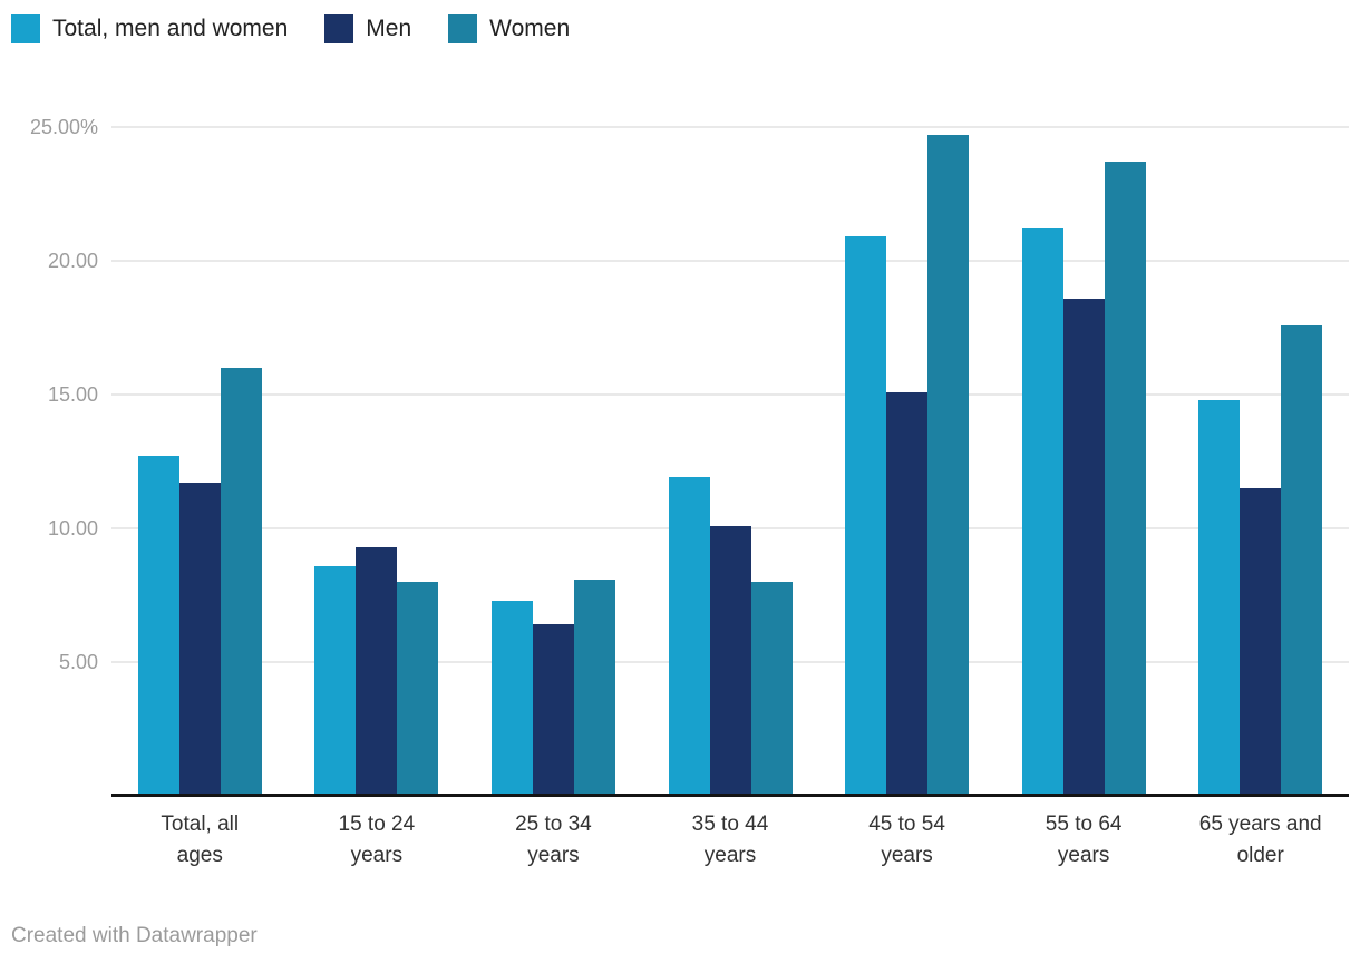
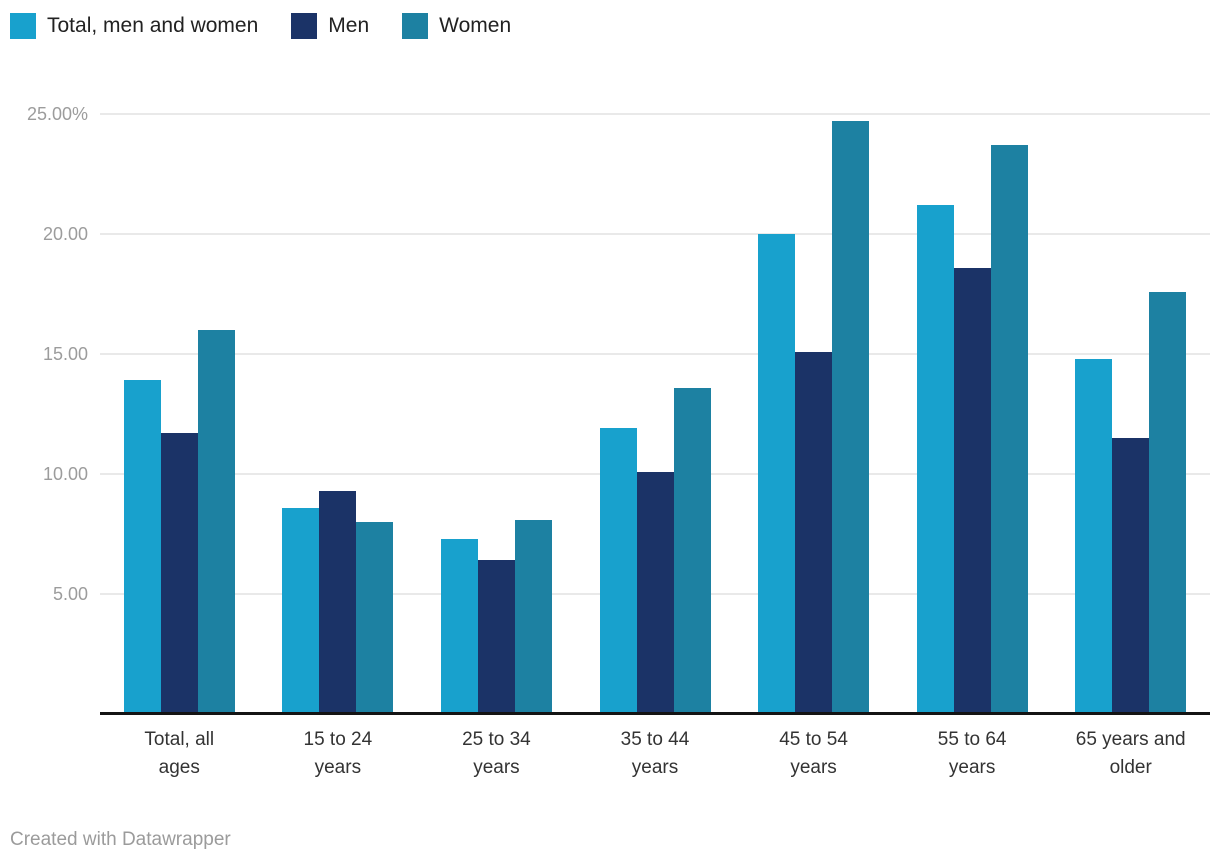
Total, men and women/Total, all ages: 12.7% -> 13.9%
Women/35 to 44 years: 8.0% -> 13.6%
Total, men and women/45 to 54 years: 20.9% -> 20.0%
